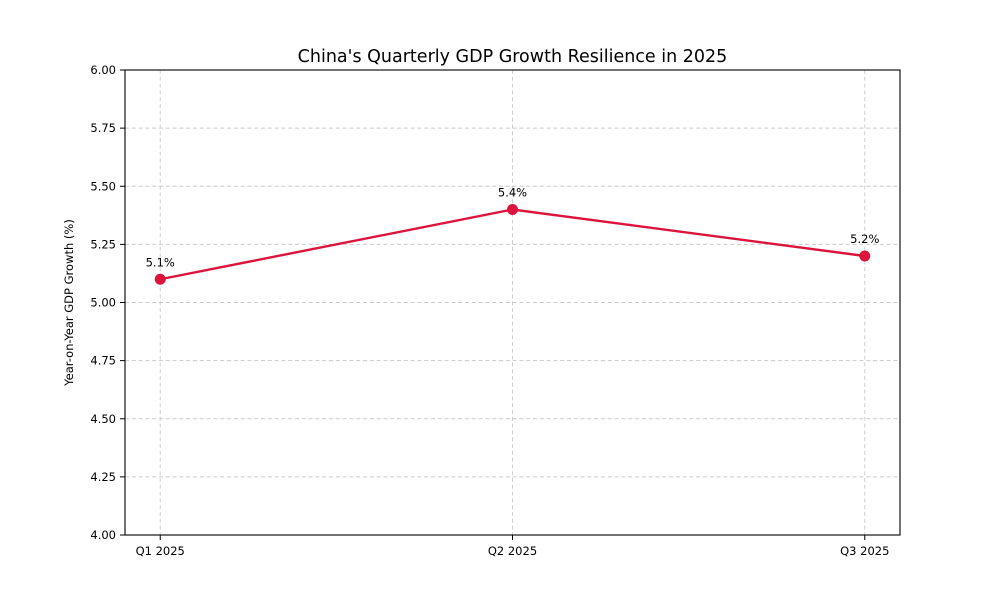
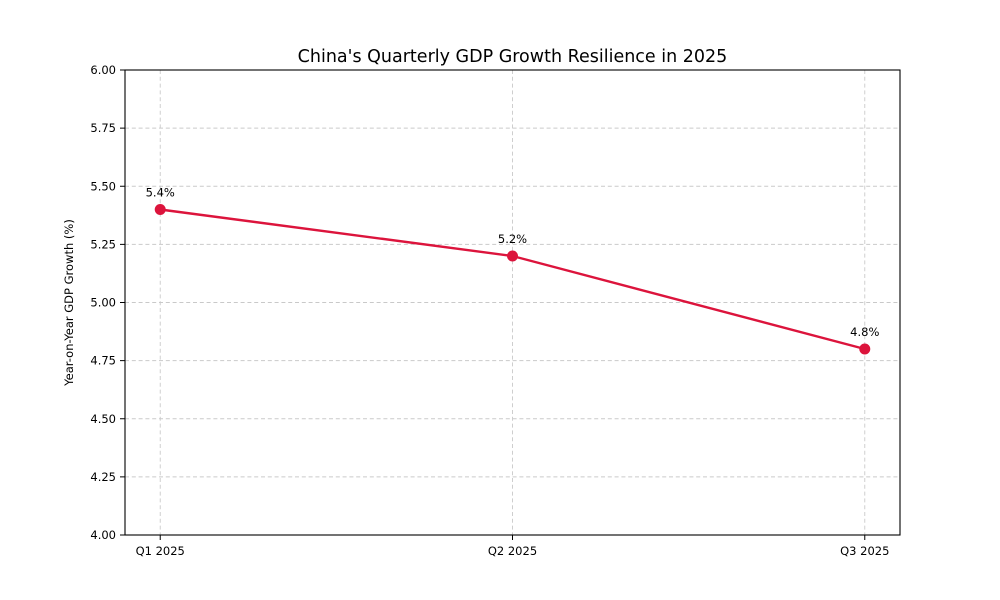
Q1 2025: 5.1% -> 5.4%
Q2 2025: 5.4% -> 5.2%
Q3 2025: 5.2% -> 4.8%
